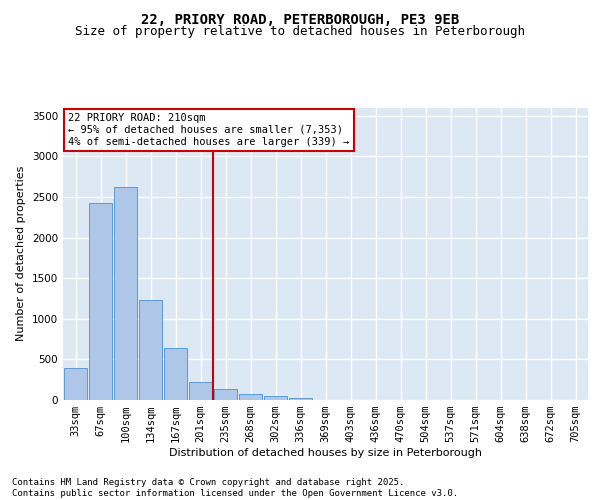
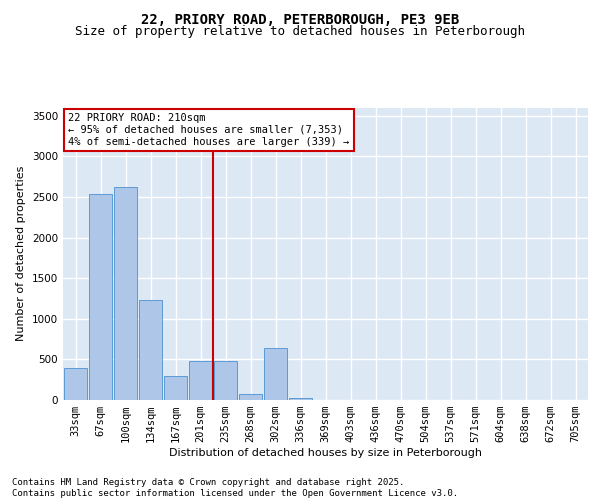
67sqm: 2420 -> 2540
167sqm: 640 -> 300
201sqm: 220 -> 480
235sqm: 140 -> 480
302sqm: 60 -> 640
